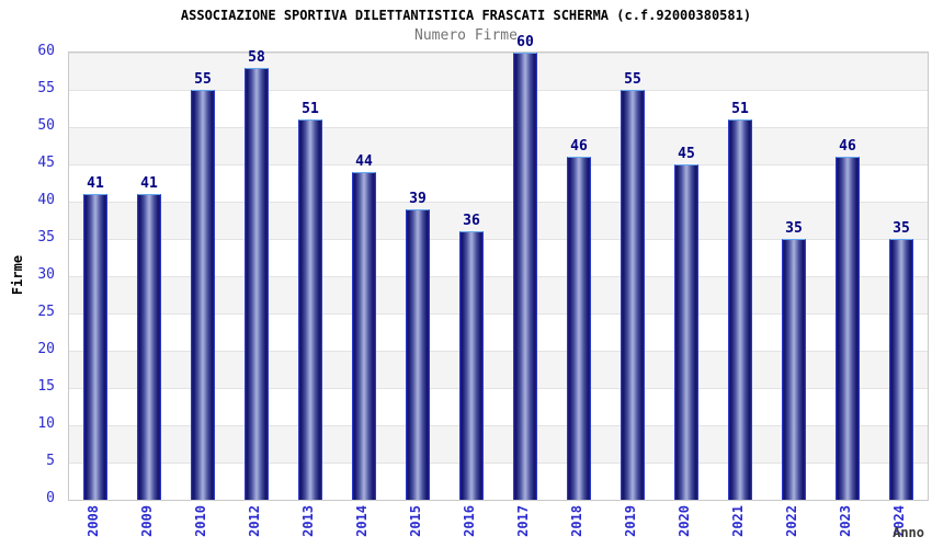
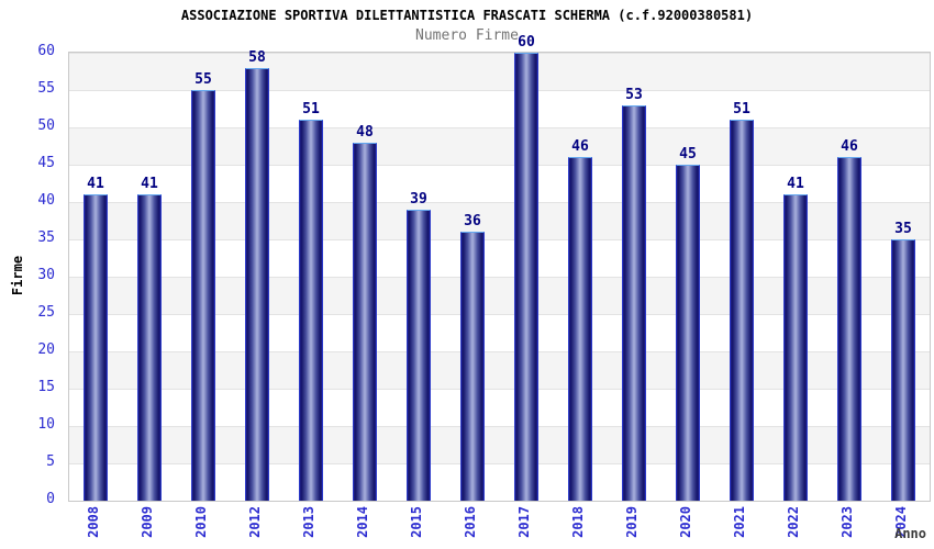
2014: 44 -> 48
2019: 55 -> 53
2022: 35 -> 41
